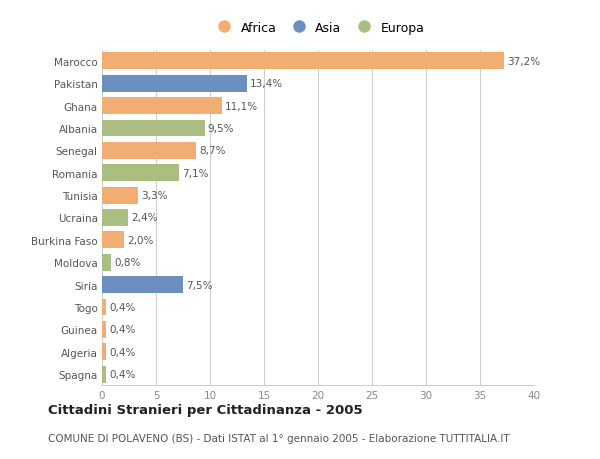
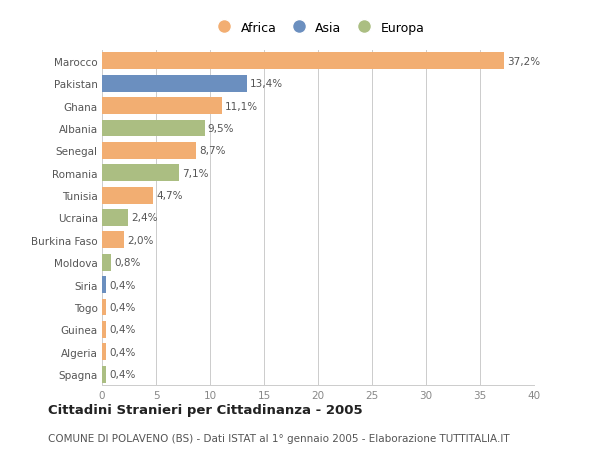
Tunisia: 3,3% -> 4,7%
Siria: 7,5% -> 0,4%
